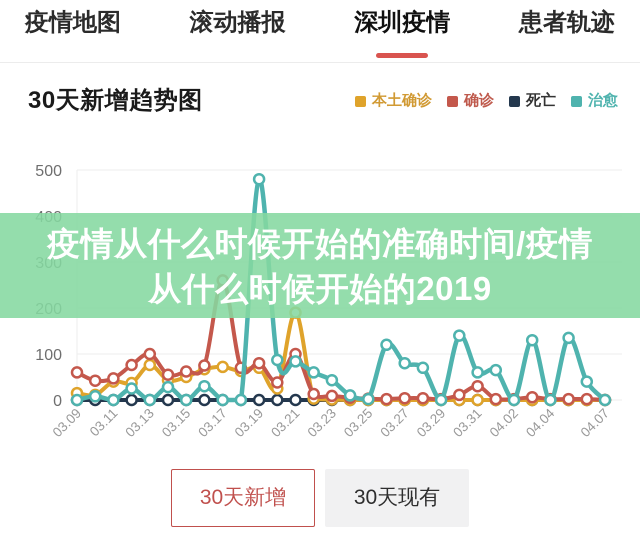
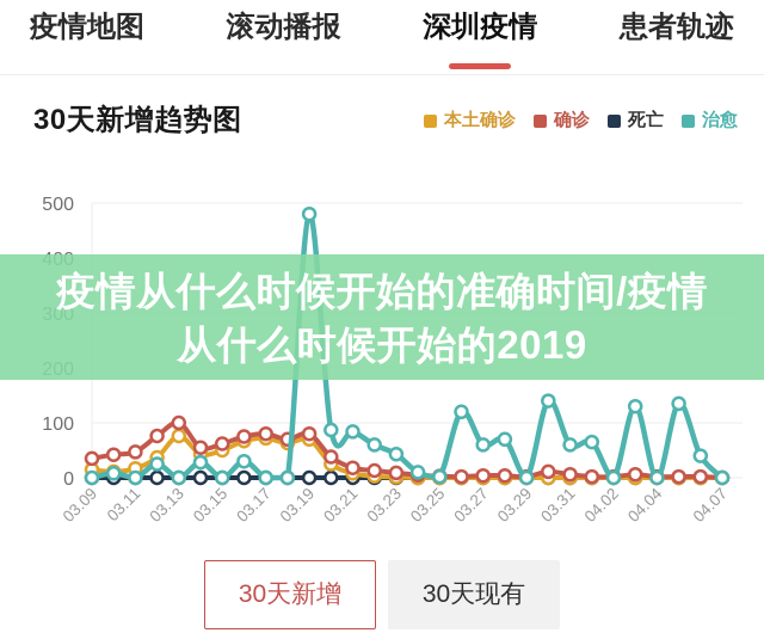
确诊/03.09: 60 -> 40
本土确诊/03.11: 40 -> 20
确诊/03.17: 260 -> 80
本土确诊/03.21: 190 -> 10
确诊/03.21: 100 -> 20
治愈/03.27: 80 -> 60
确诊/03.31: 30 -> 10
